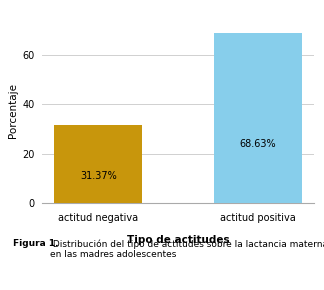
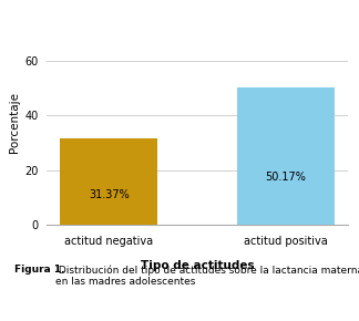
actitud positiva: 68.63% -> 50.17%
